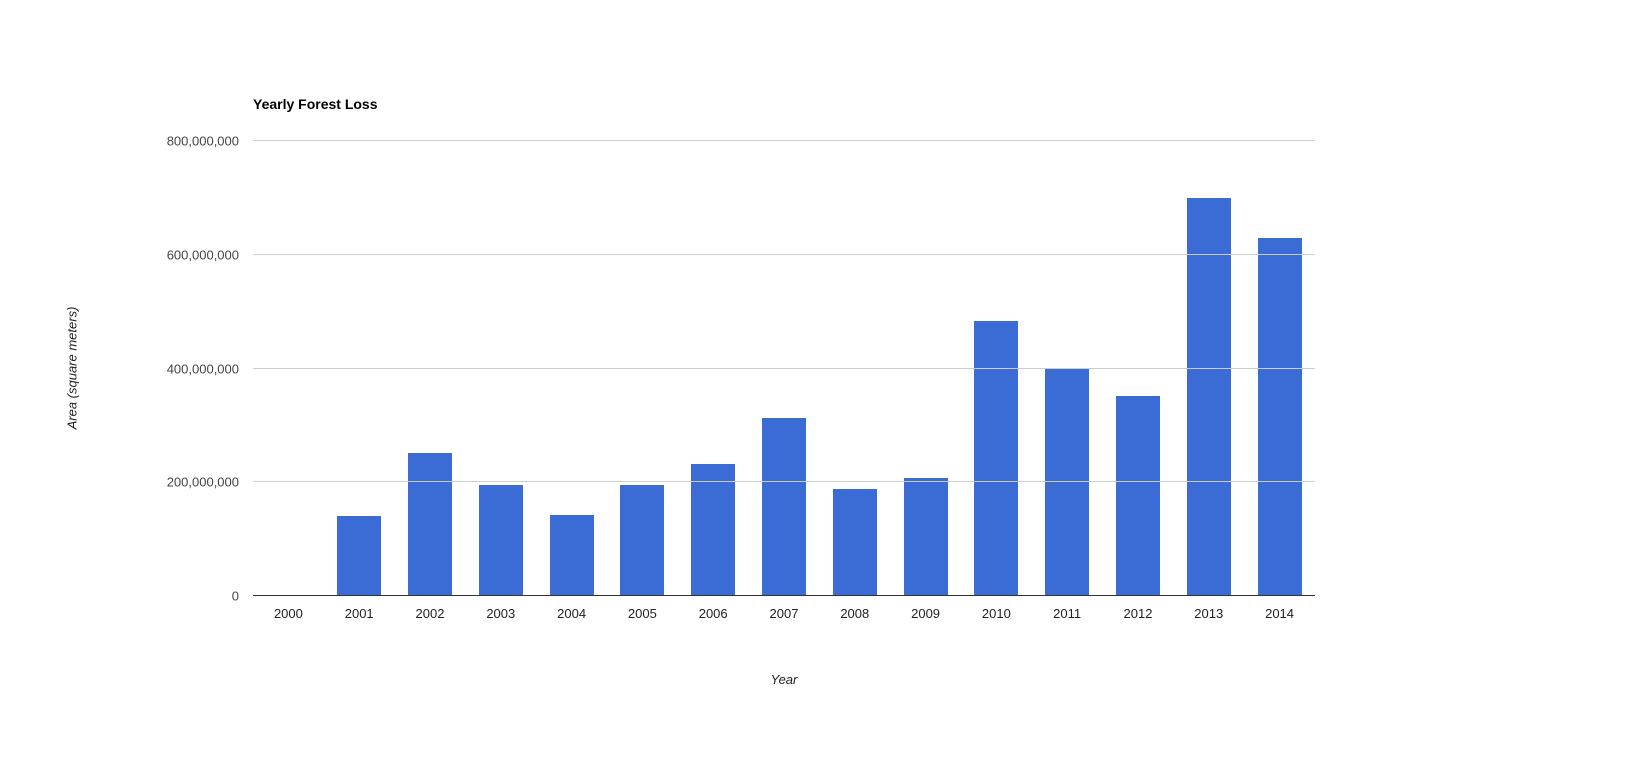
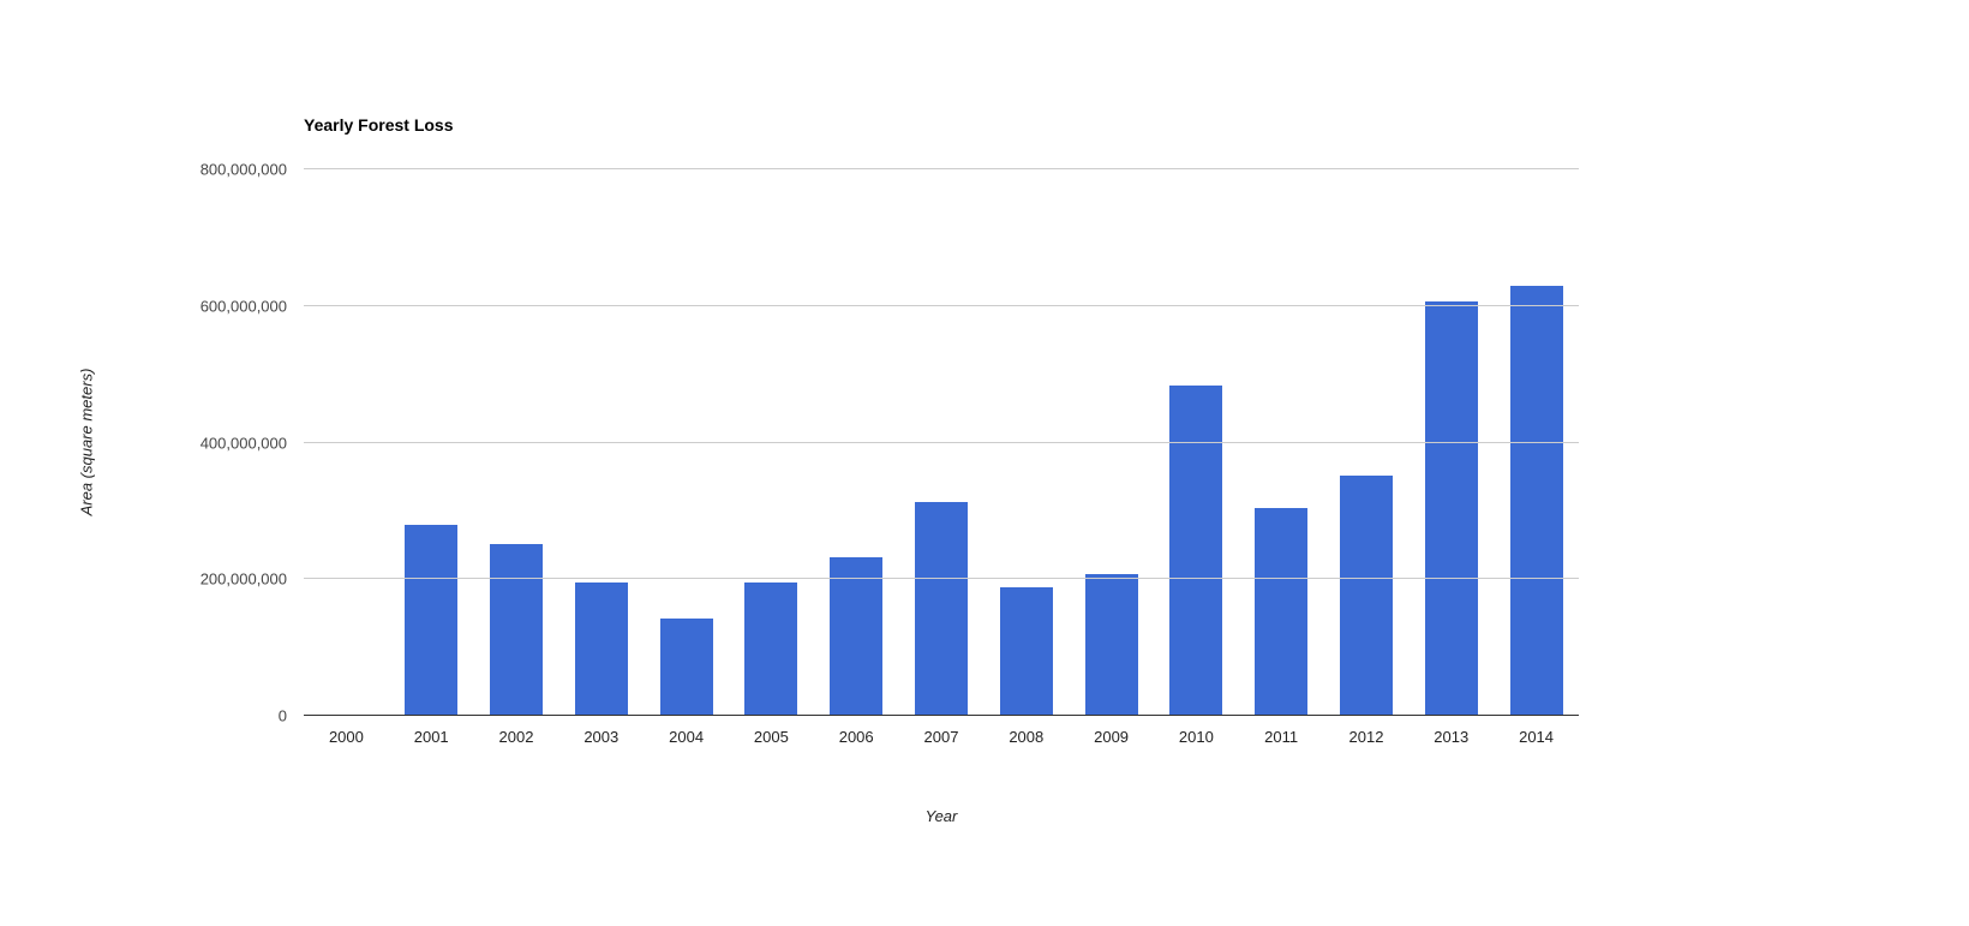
2001: 140000000 -> 280000000
2011: 400000000 -> 300000000
2013: 700000000 -> 610000000
